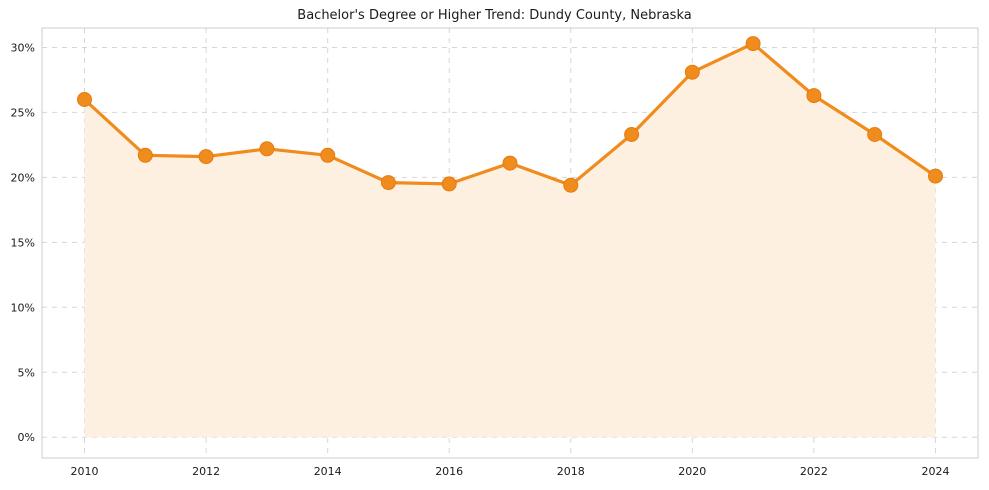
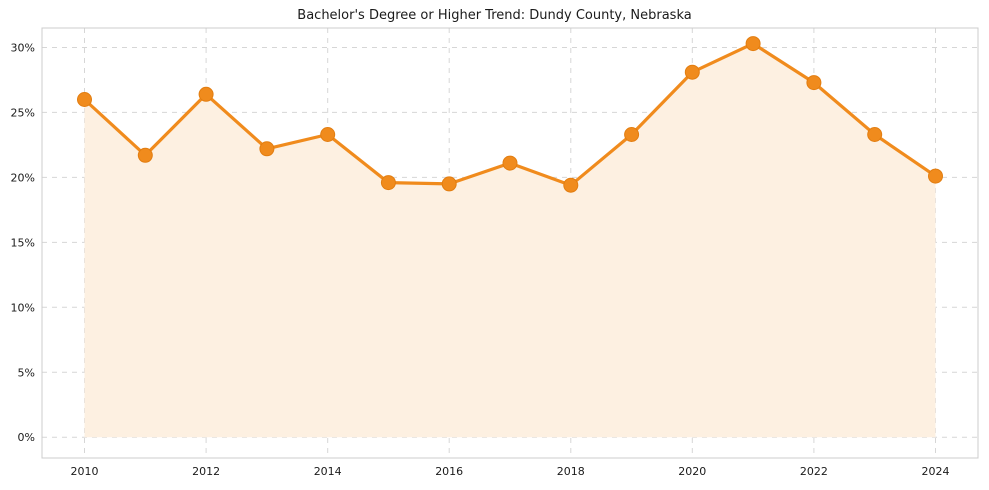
2012: 21.6% -> 26.4%
2014: 21.7% -> 23.3%
2022: 26.3% -> 27.3%
